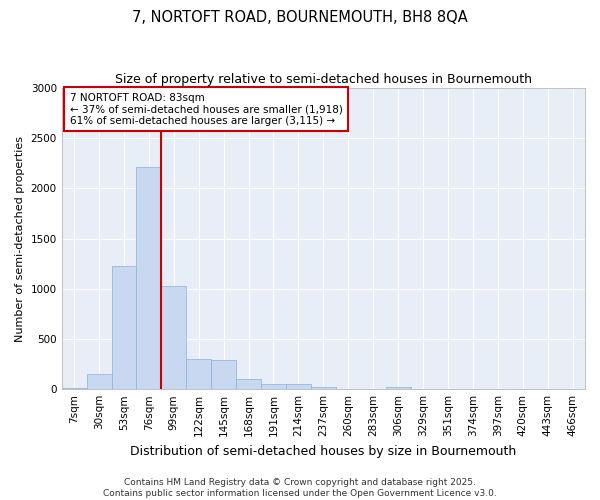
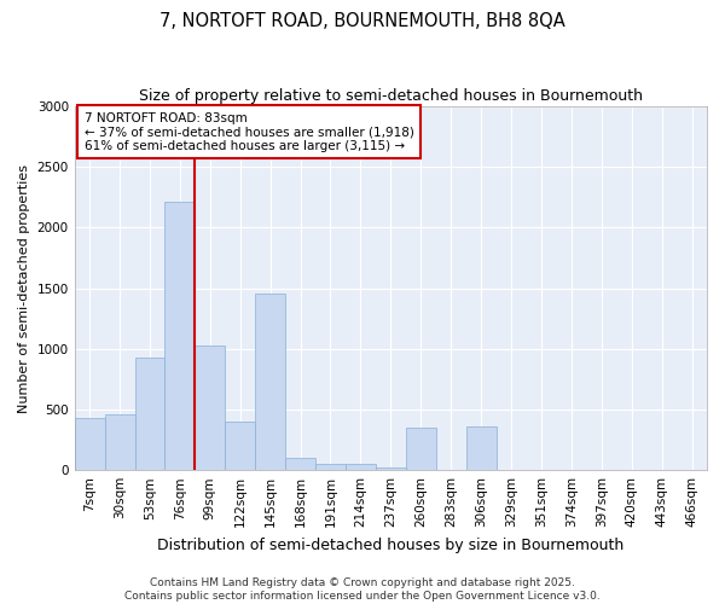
7sqm: 10 -> 430
30sqm: 150 -> 460
53sqm: 1230 -> 930
122sqm: 300 -> 400
145sqm: 300 -> 1460
260sqm: 0 -> 350
306sqm: 20 -> 360
